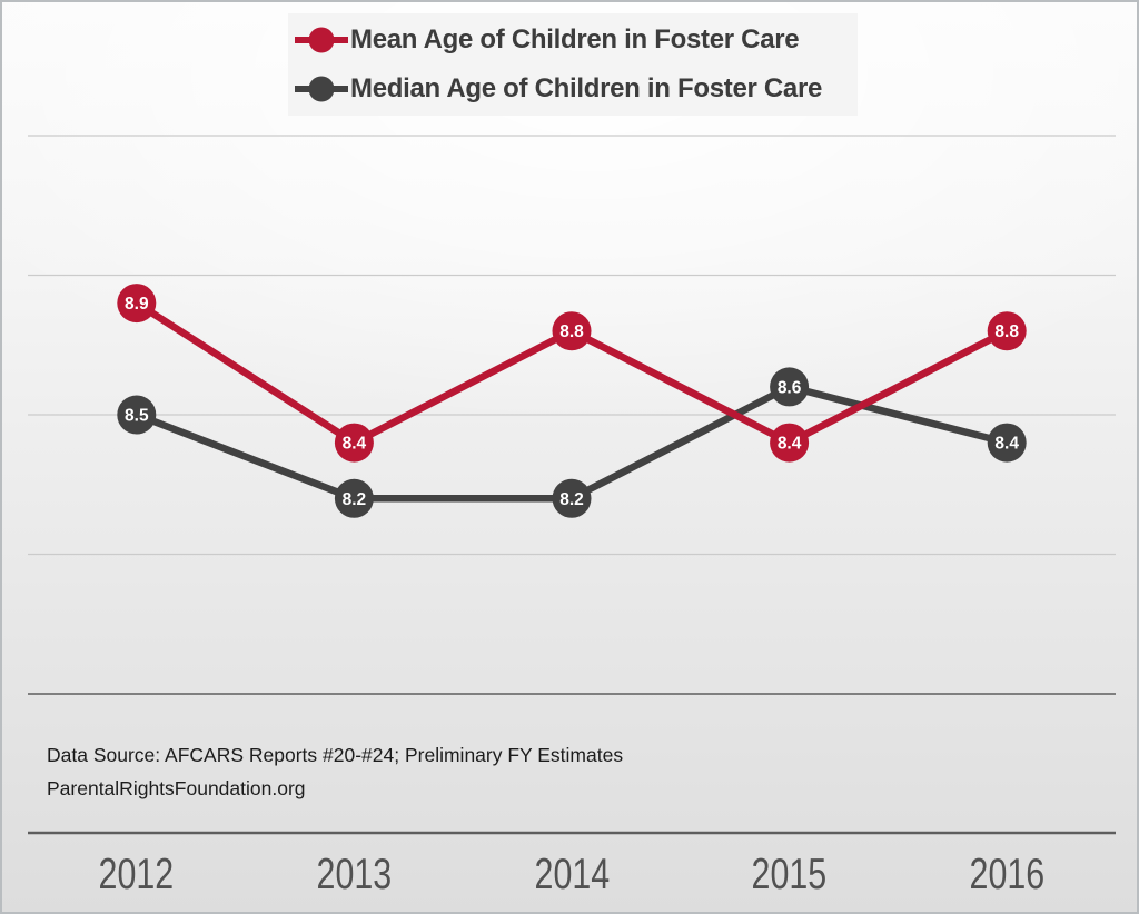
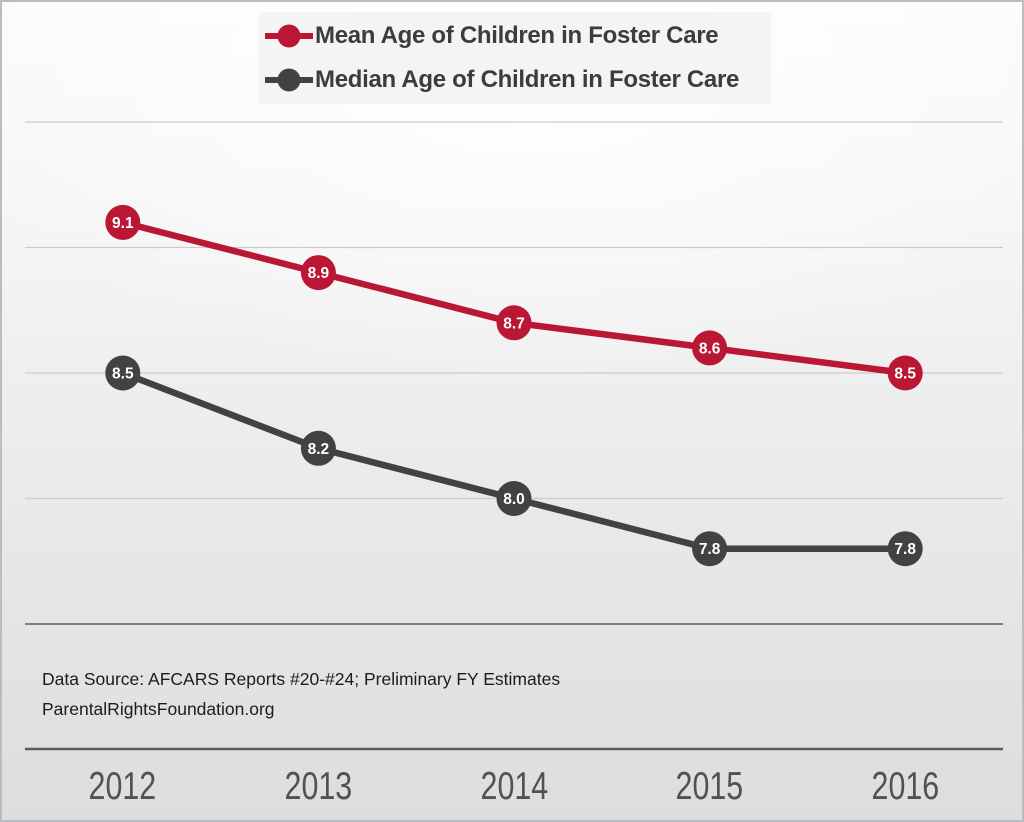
Mean Age of Children in Foster Care/2012: 8.9 -> 9.1
Mean Age of Children in Foster Care/2013: 8.4 -> 8.9
Mean Age of Children in Foster Care/2014: 8.8 -> 8.7
Median Age of Children in Foster Care/2014: 8.2 -> 8.0
Mean Age of Children in Foster Care/2015: 8.4 -> 8.6
Median Age of Children in Foster Care/2015: 8.6 -> 7.8
Mean Age of Children in Foster Care/2016: 8.8 -> 8.5
Median Age of Children in Foster Care/2016: 8.4 -> 7.8
